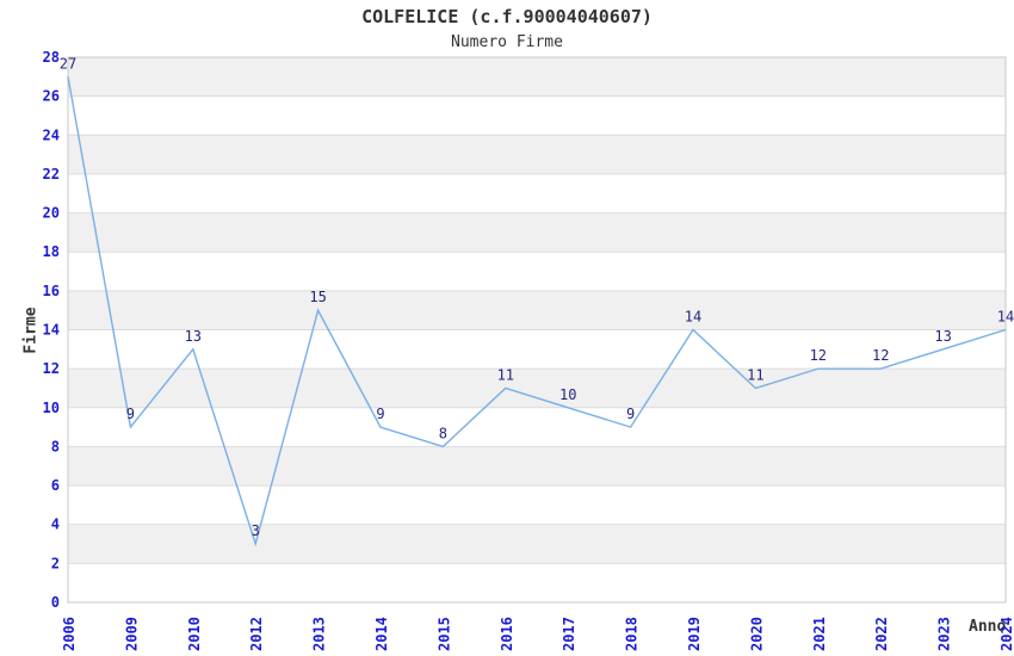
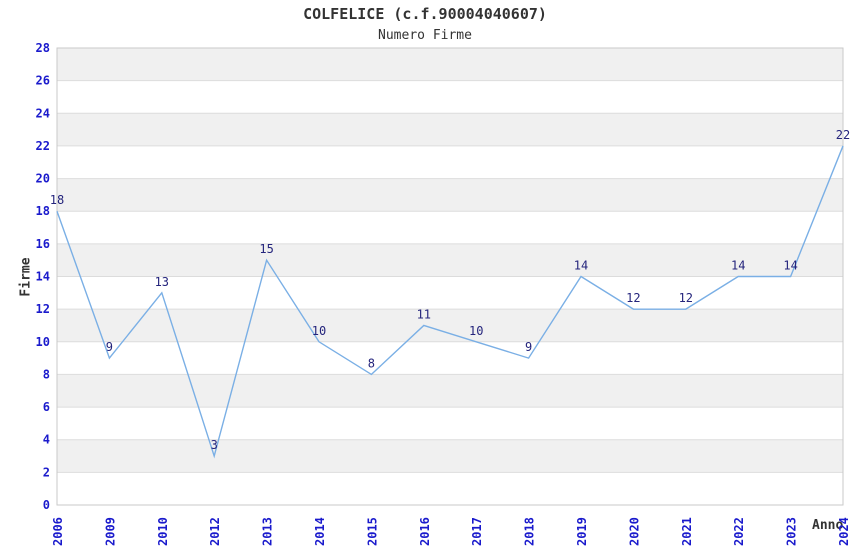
2006: 27 -> 18
2014: 9 -> 10
2020: 11 -> 12
2022: 12 -> 14
2023: 13 -> 14
2024: 14 -> 22
